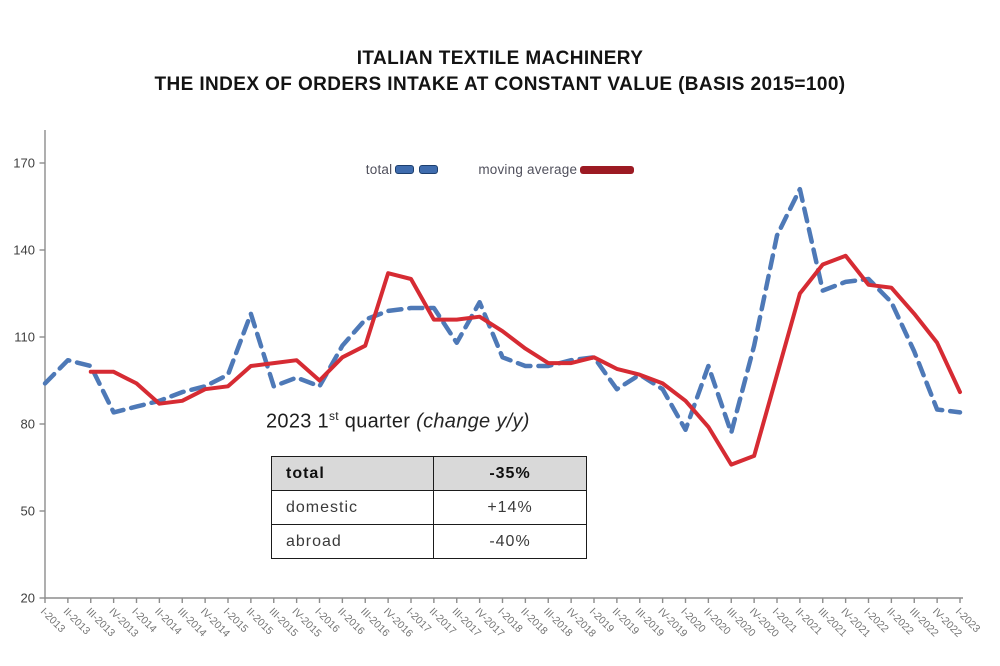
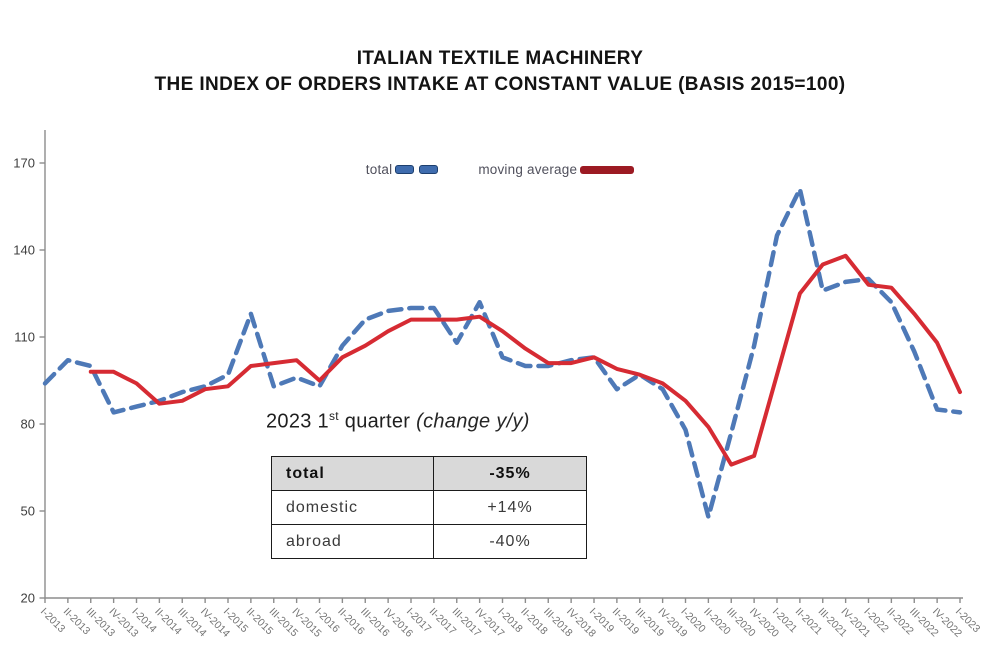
moving average/IV-2016: 132 -> 112
moving average/I-2017: 130 -> 116
total/II-2020: 100 -> 48
